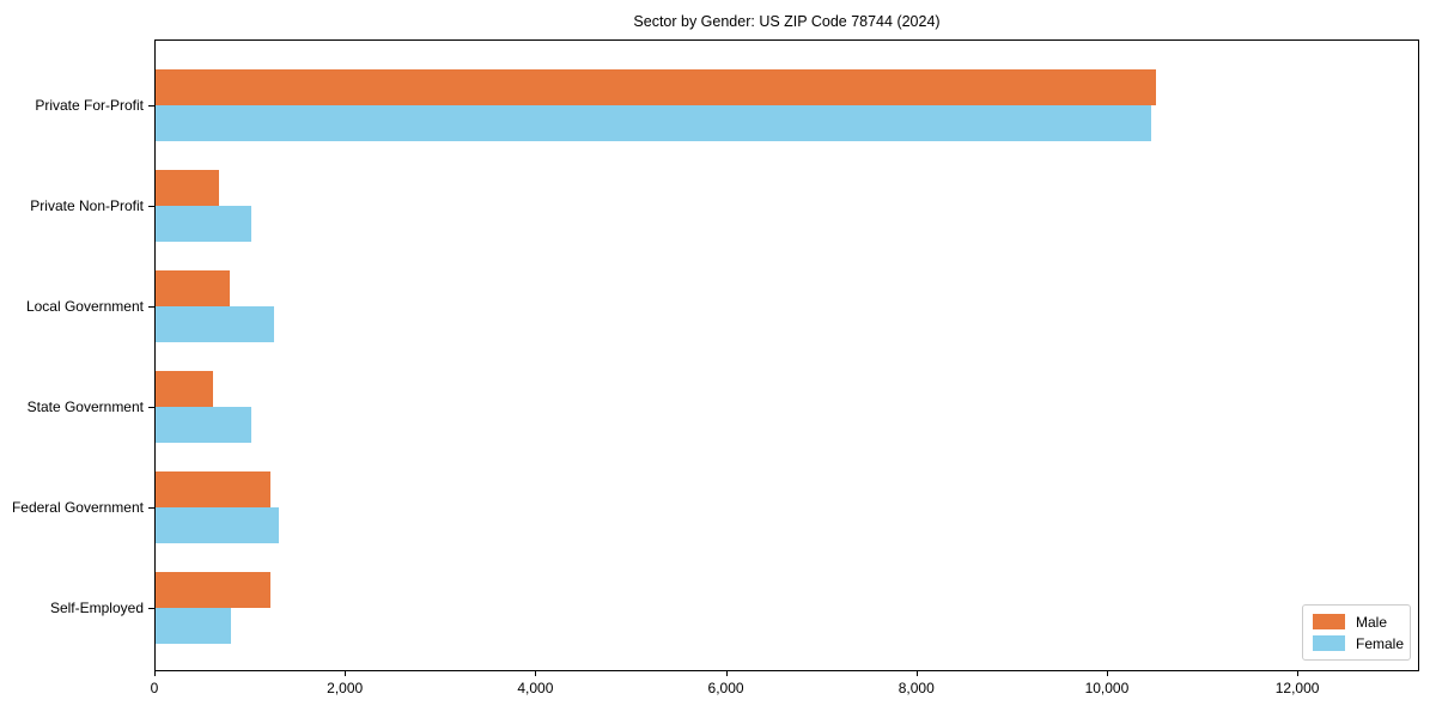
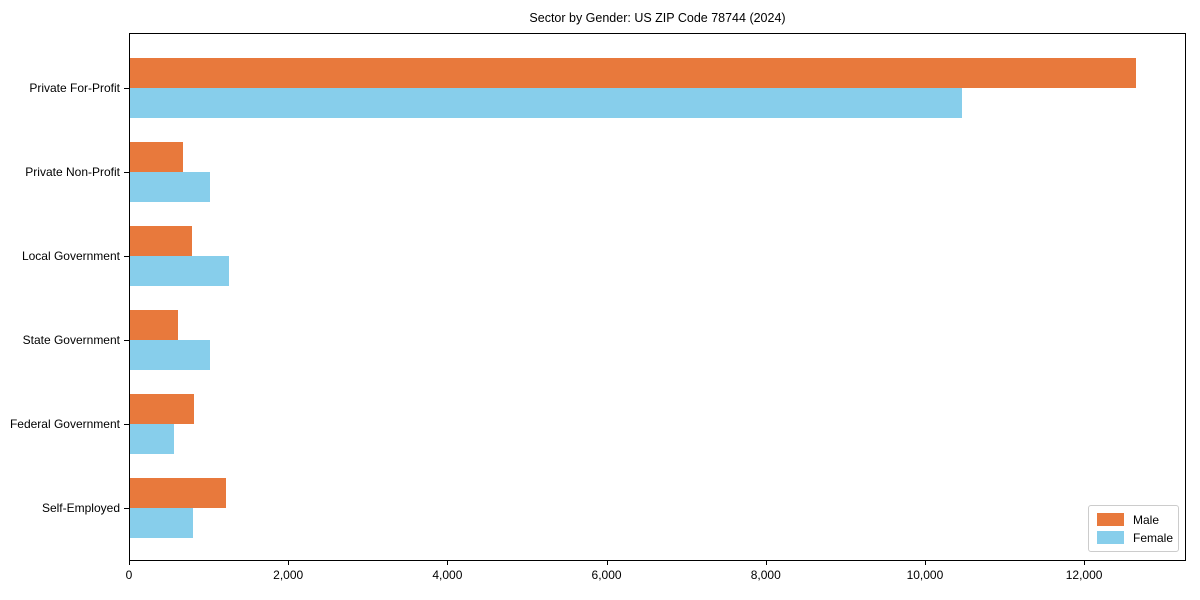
Male/Private For-Profit: 10500 -> 12600
Male/Federal Government: 1200 -> 800
Female/Federal Government: 1300 -> 600
